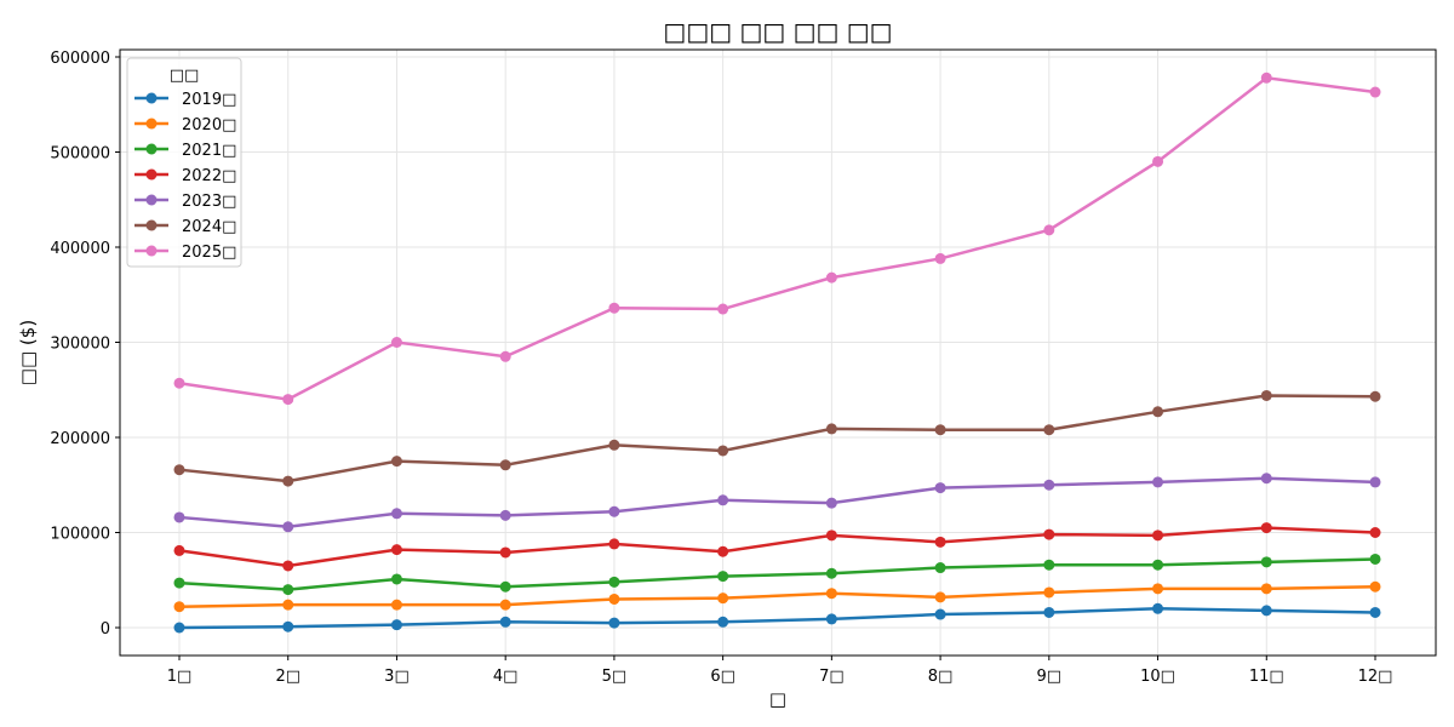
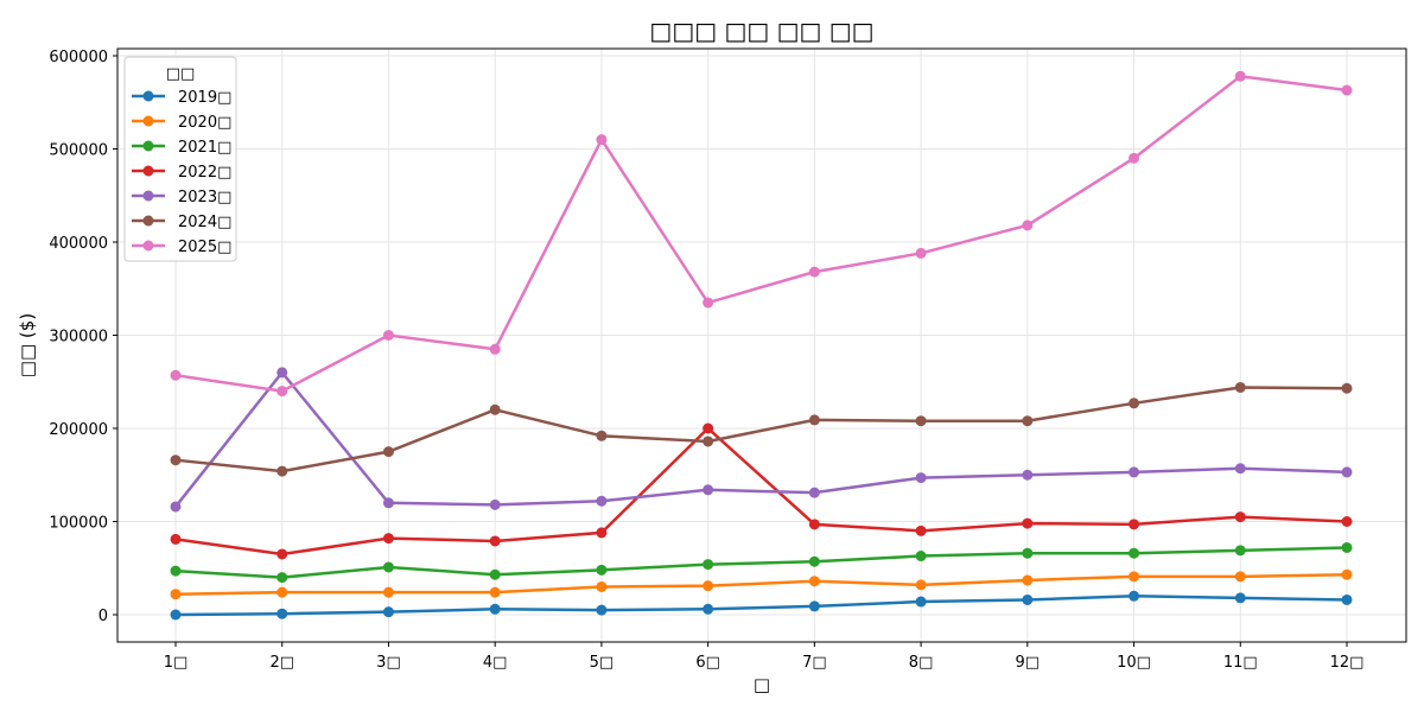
2023□/2□: 110000 -> 260000
2024□/4□: 170000 -> 220000
2025□/5□: 340000 -> 510000
2022□/6□: 80000 -> 200000
